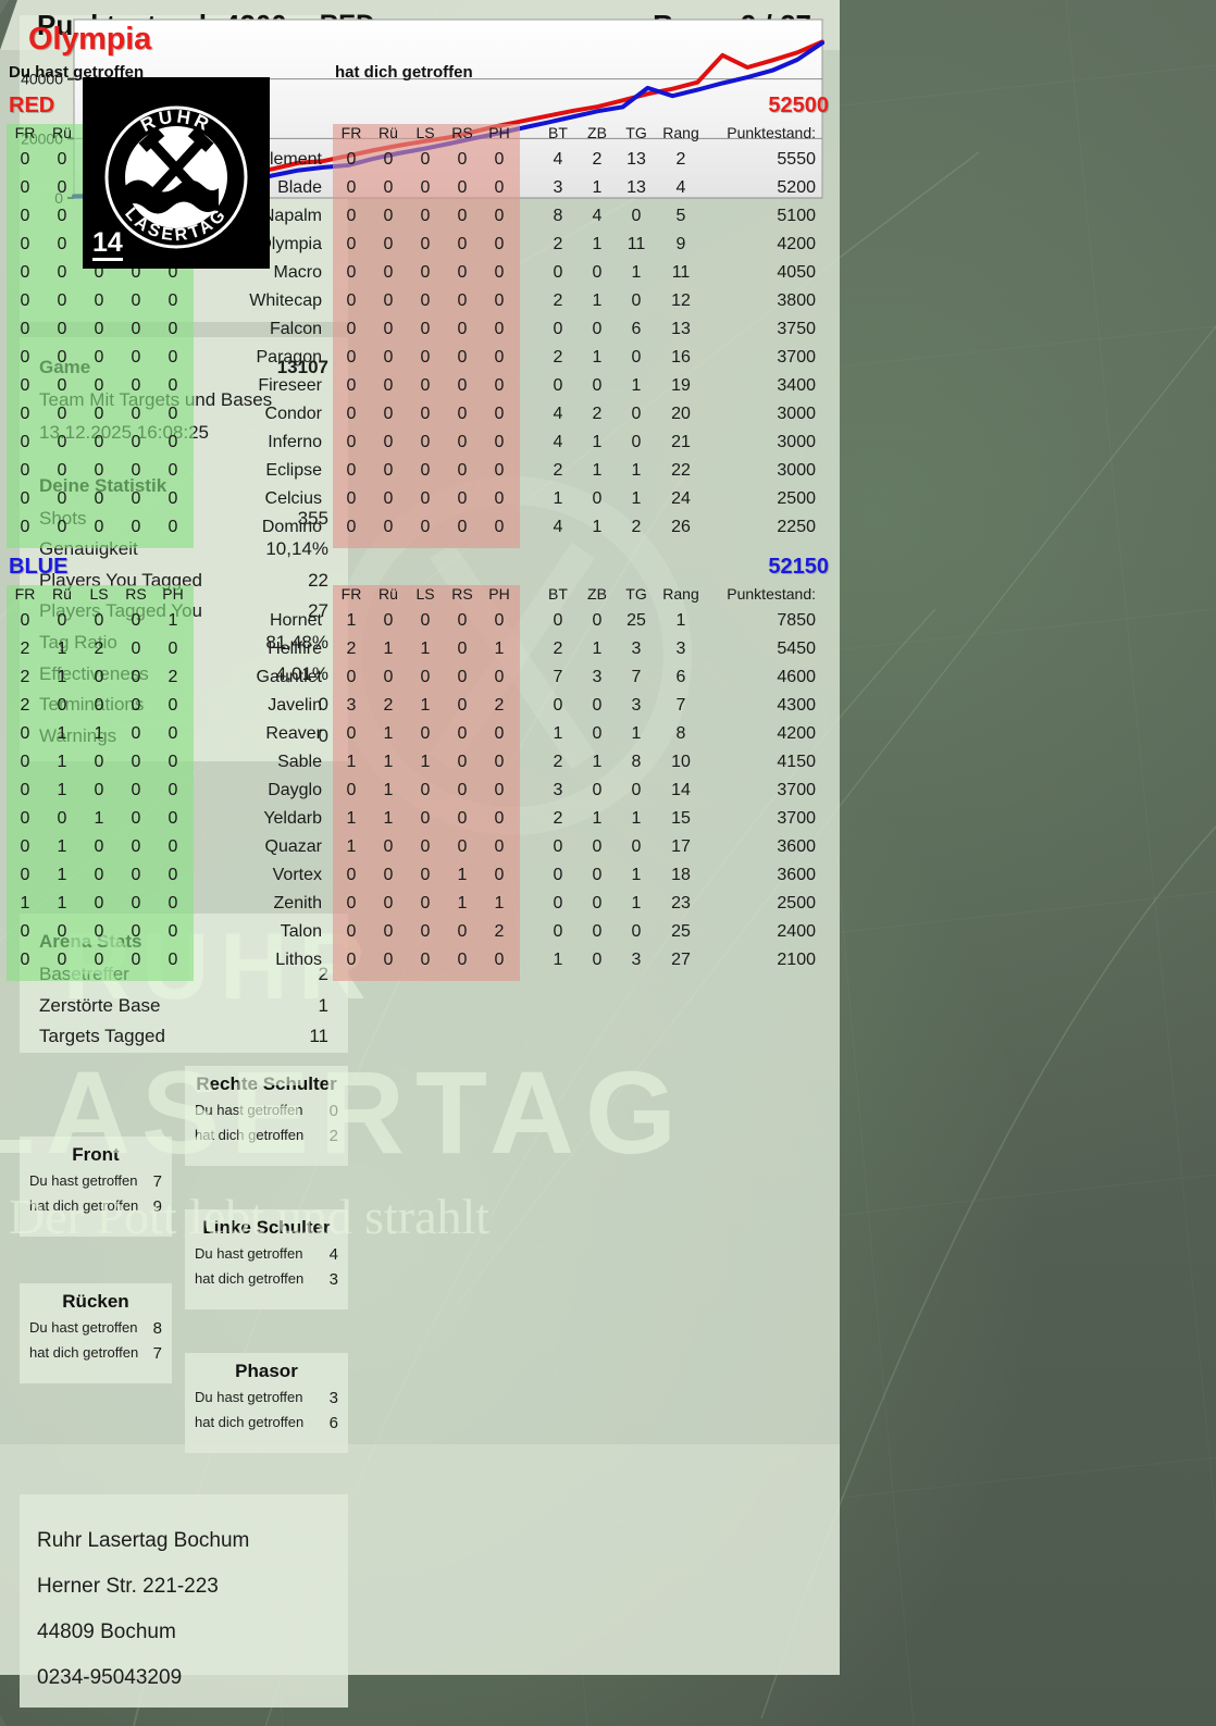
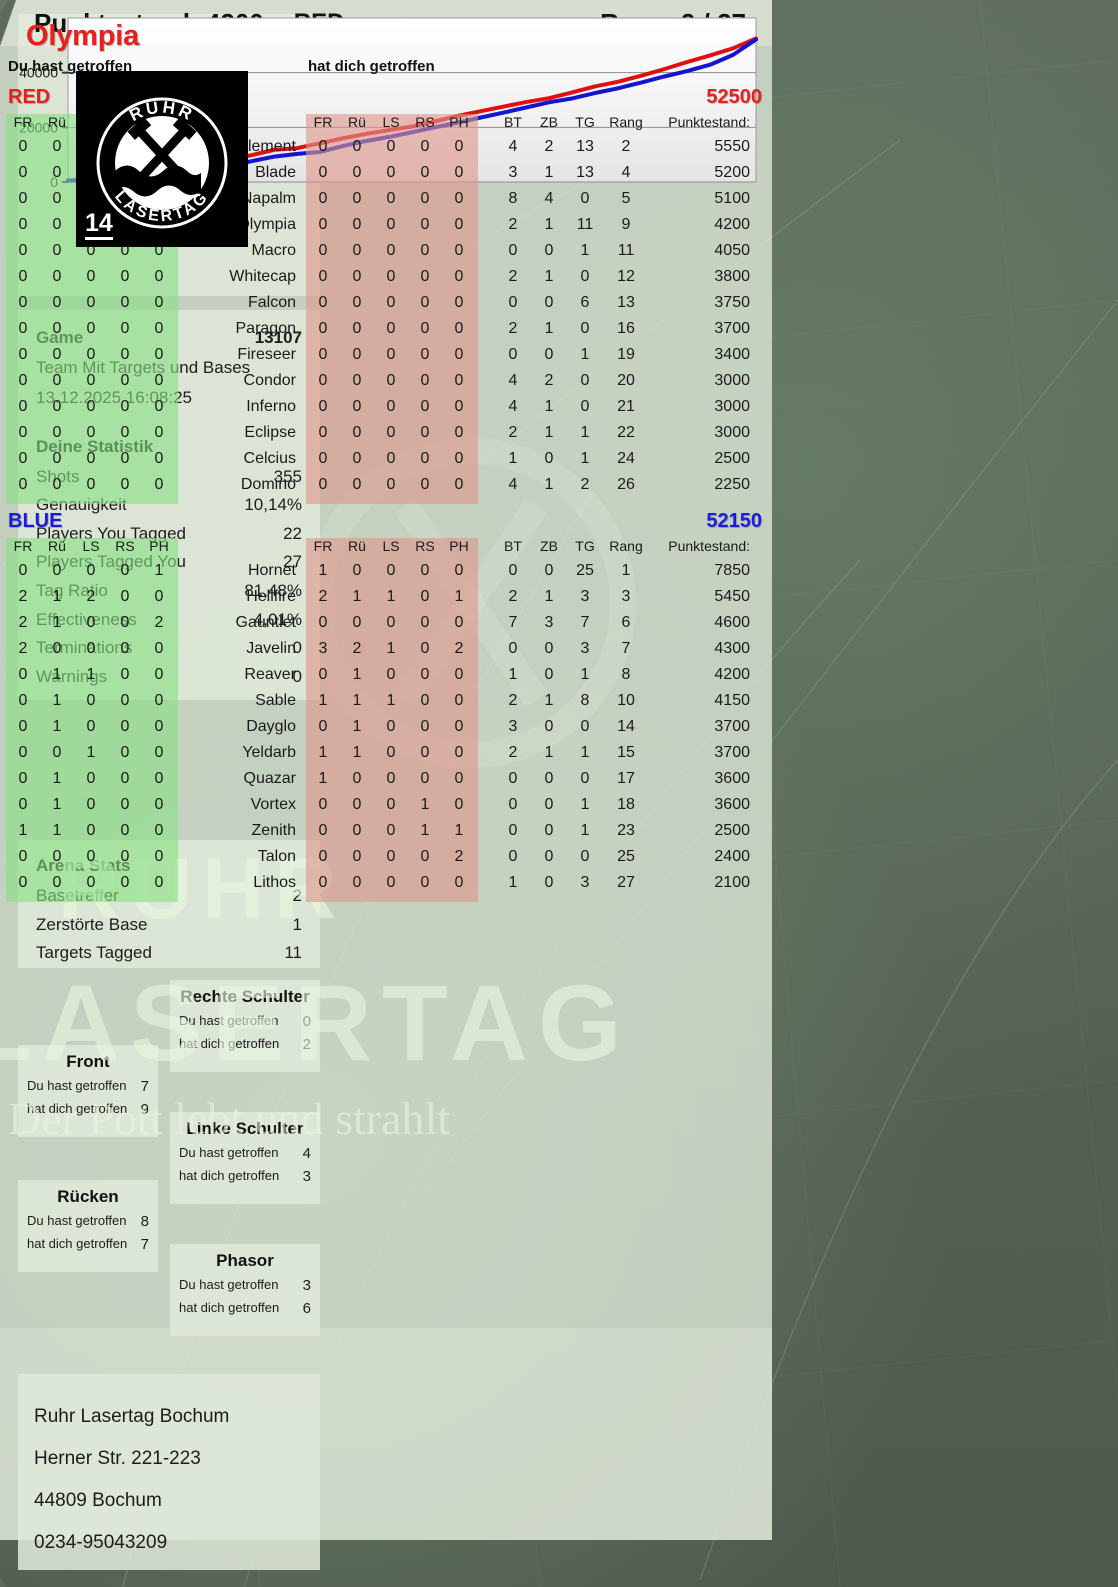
BLUE/23: 37000 -> 33000
RED/26: 48000 -> 41000
